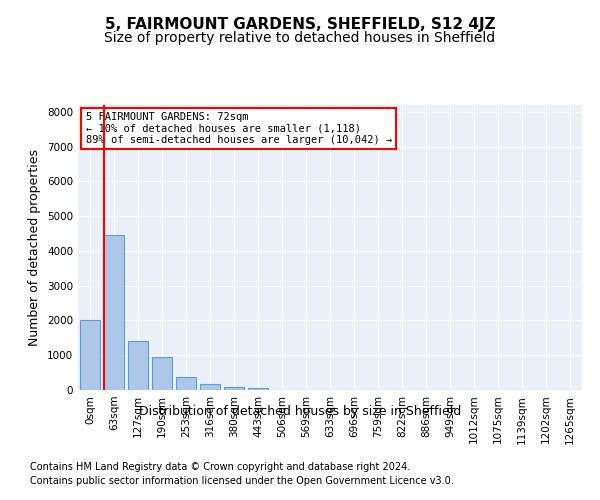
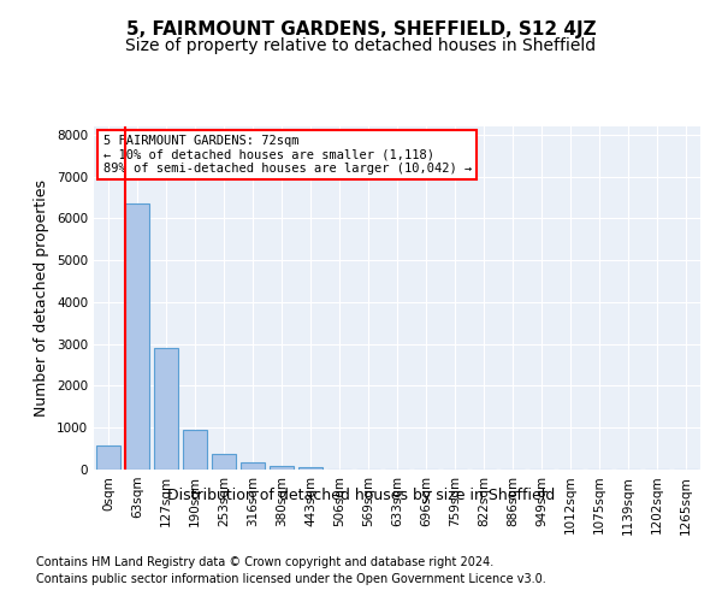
0sqm: 2000 -> 570
63sqm: 4450 -> 6350
127sqm: 1400 -> 2900
